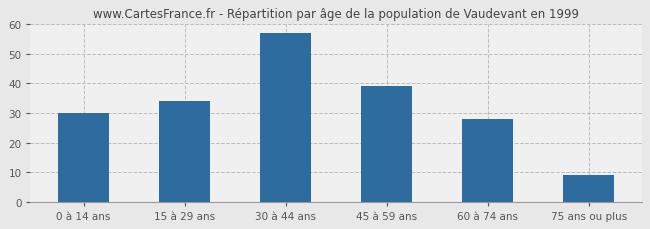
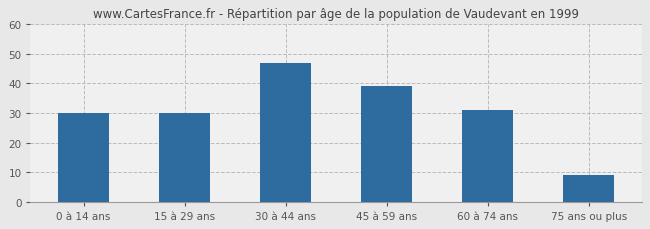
15 à 29 ans: 34 -> 30
30 à 44 ans: 57 -> 47
60 à 74 ans: 28 -> 31
